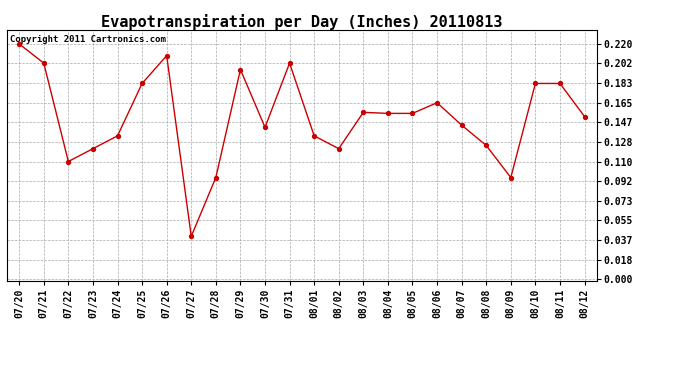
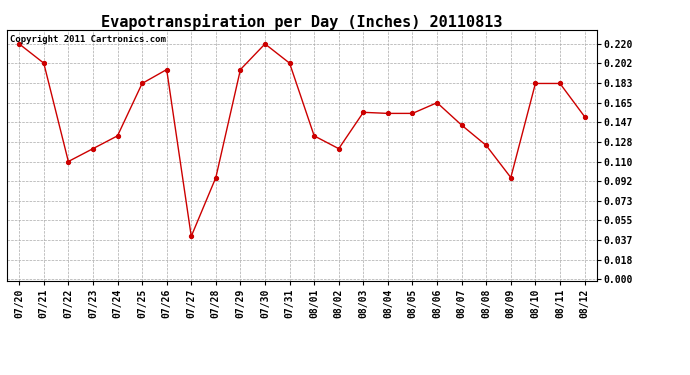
07/26: 0.209 -> 0.196
07/30: 0.142 -> 0.220
